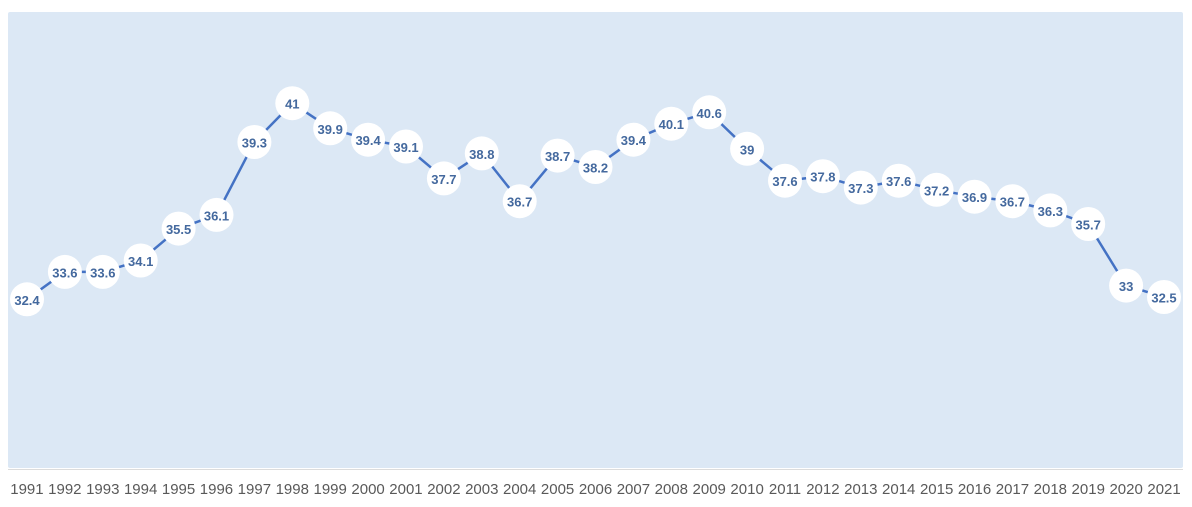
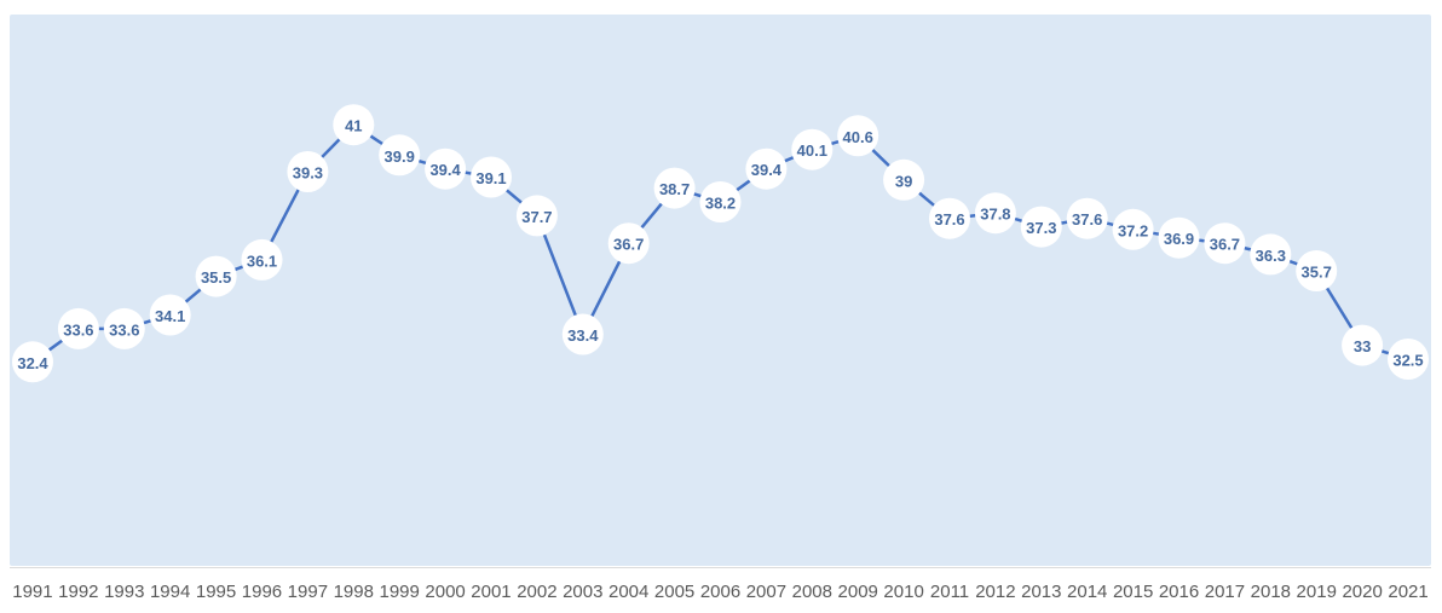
2003: 38.8 -> 33.4
